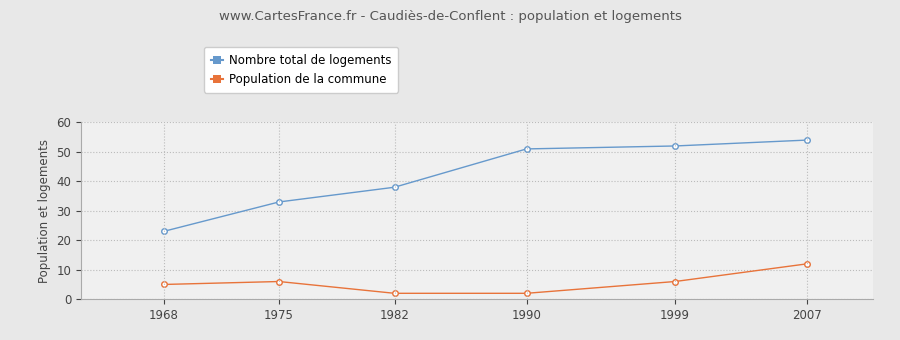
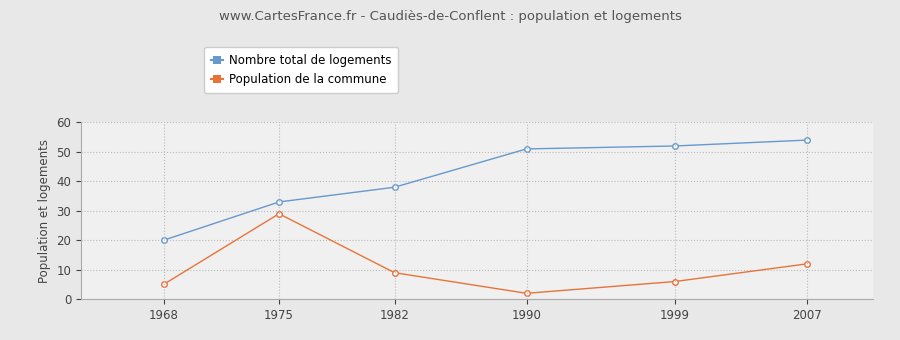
Nombre total de logements/1968: 23 -> 20
Population de la commune/1975: 6 -> 29
Population de la commune/1982: 2 -> 9
